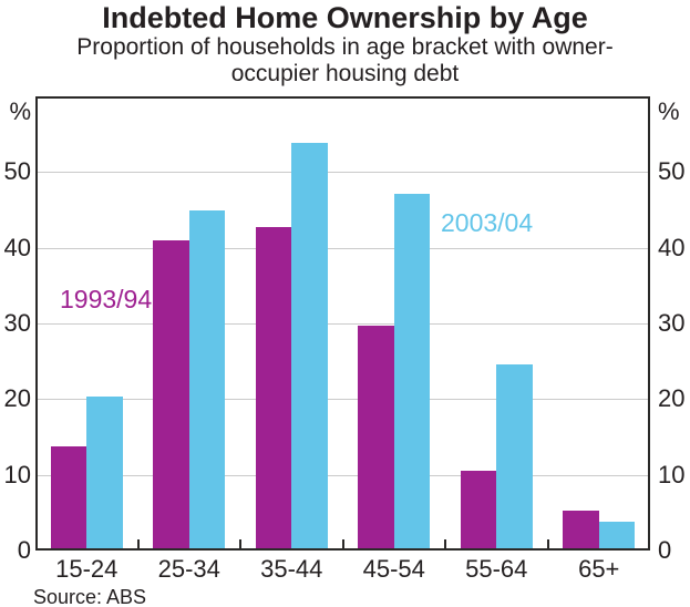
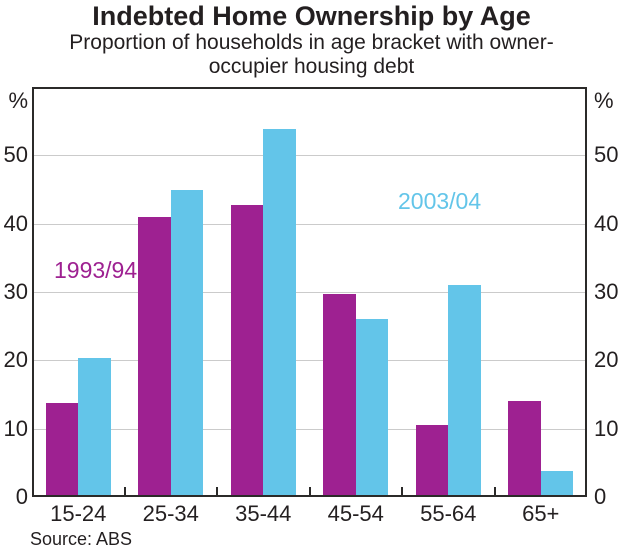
2003/04/45-54: 47 -> 26
2003/04/55-64: 25 -> 31
1993/94/65+: 5 -> 14
